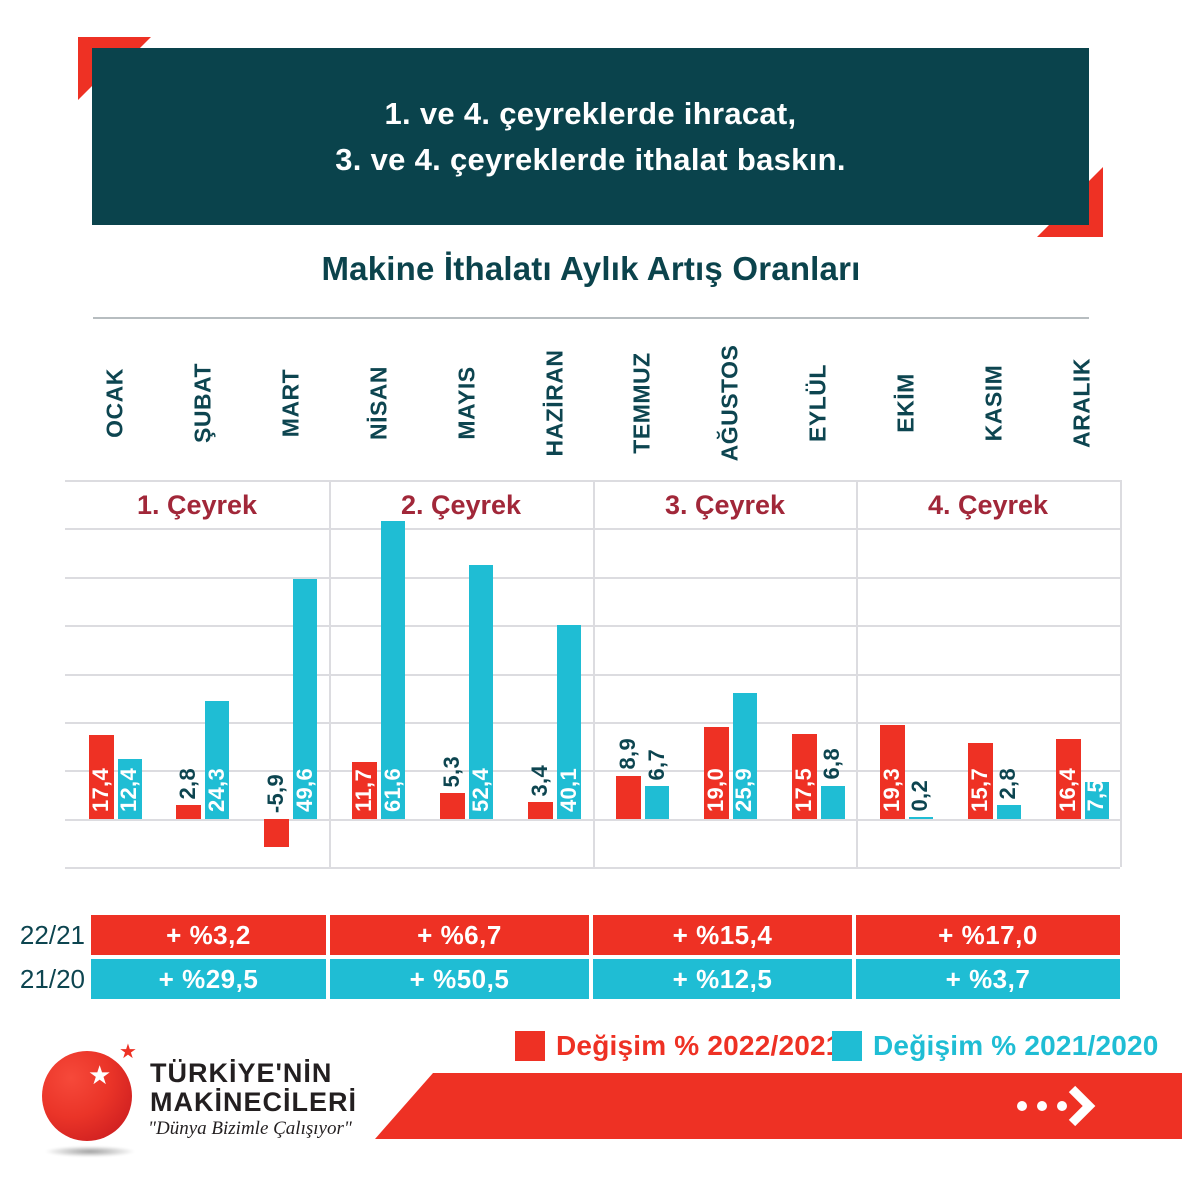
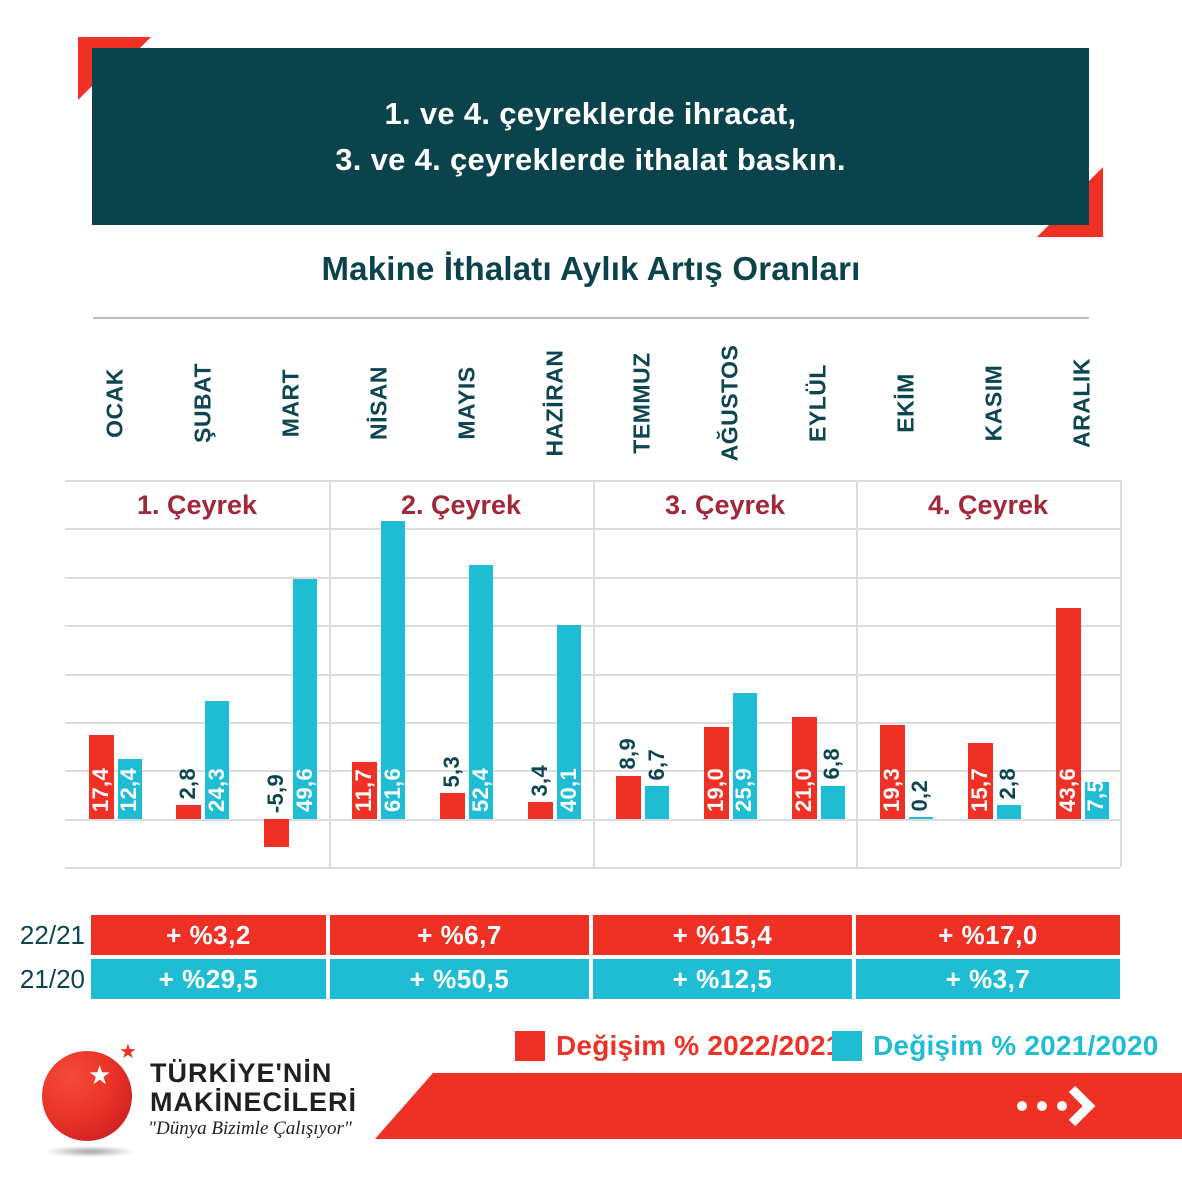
Değişim % 2022/2021/EYLÜL: 17,5 -> 21,0
Değişim % 2022/2021/ARALIK: 16,4 -> 43,6
